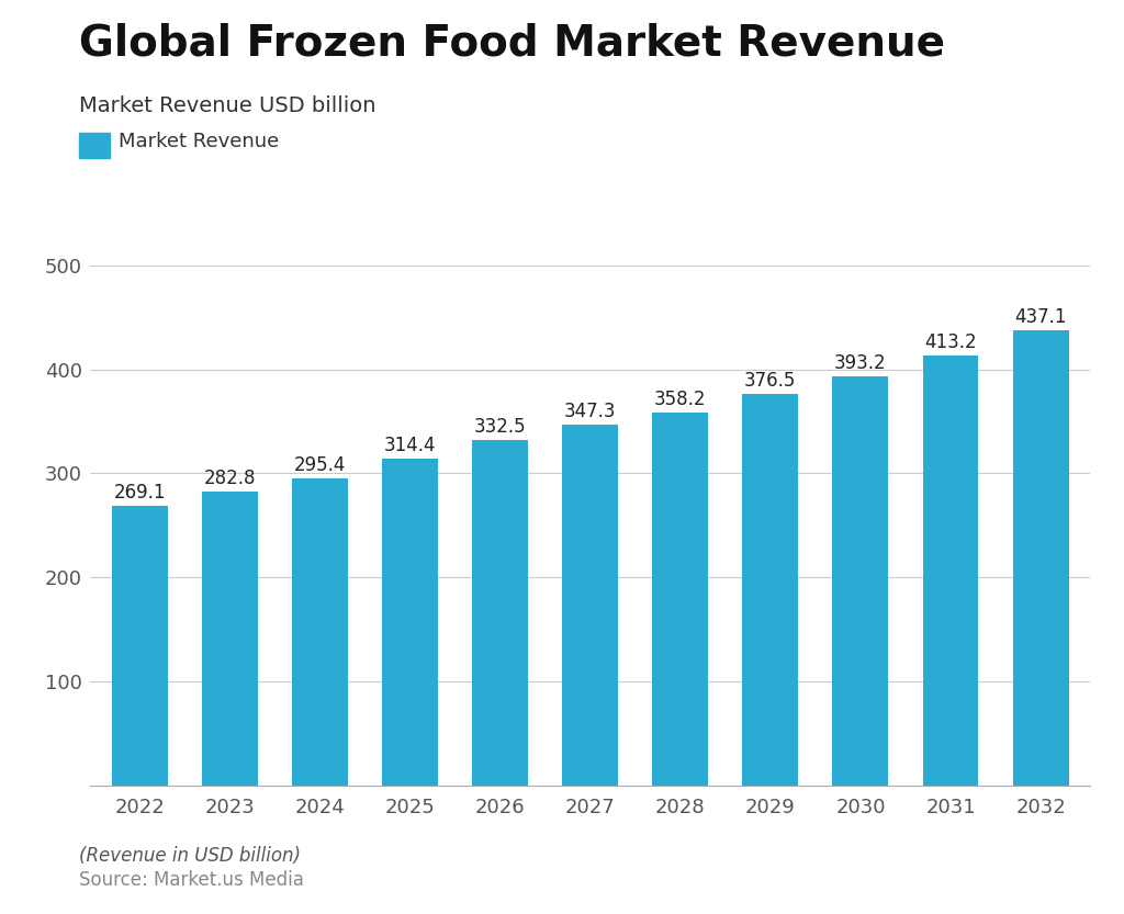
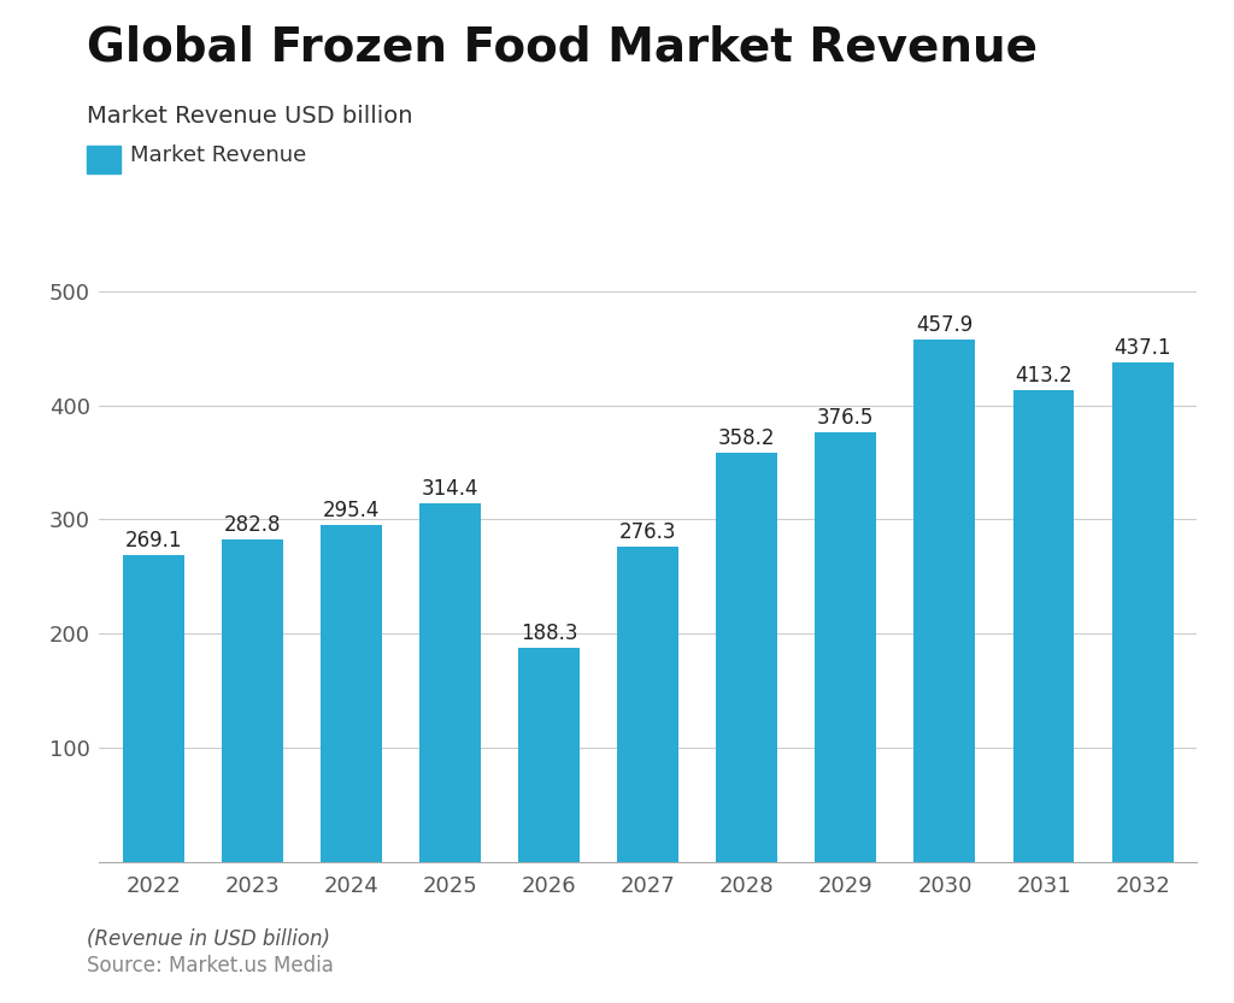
2026: 332.5 -> 188.3
2027: 347.3 -> 276.3
2030: 393.2 -> 457.9
